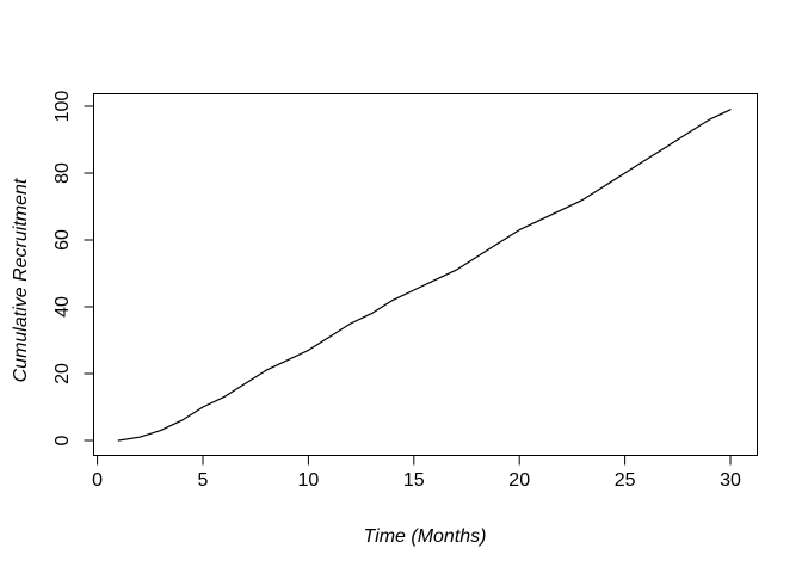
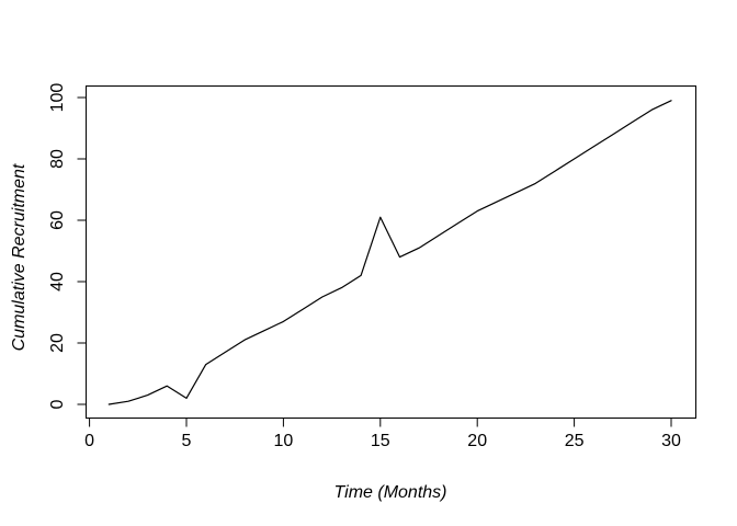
5: 10 -> 2
15: 45 -> 61
